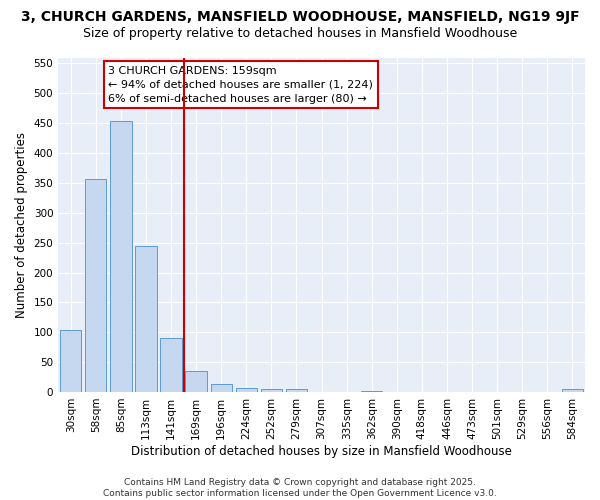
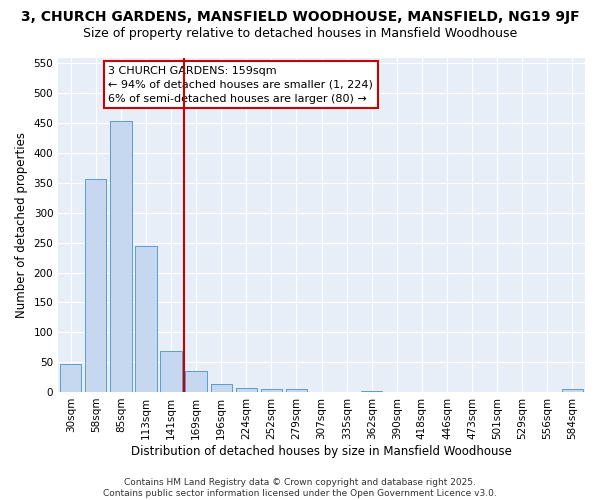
30sqm: 104 -> 46
141sqm: 90 -> 68
